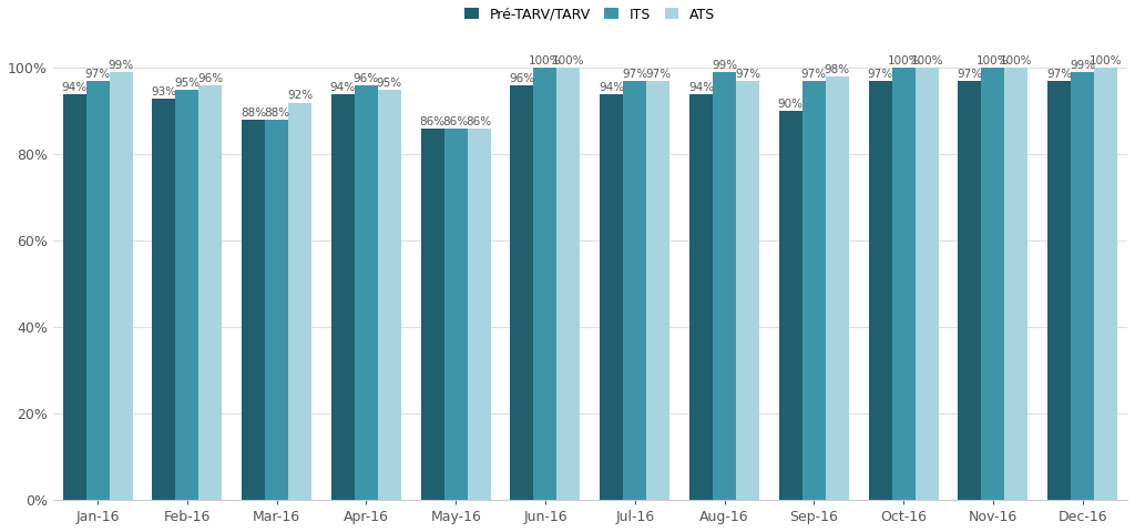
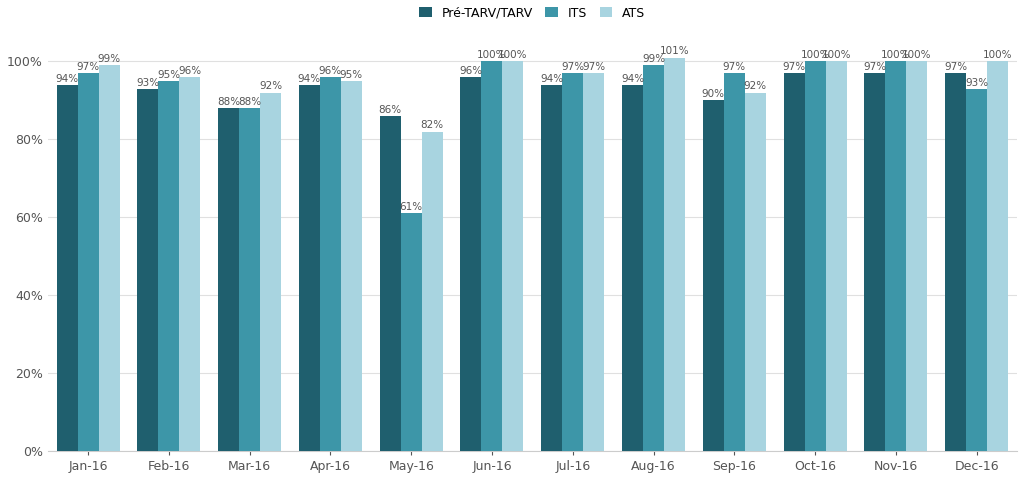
ITS/May-16: 86% -> 61%
ATS/May-16: 86% -> 82%
ATS/Aug-16: 97% -> 101%
ATS/Sep-16: 98% -> 92%
ITS/Dec-16: 99% -> 93%
